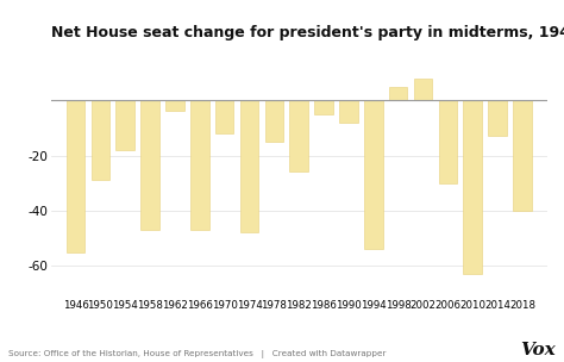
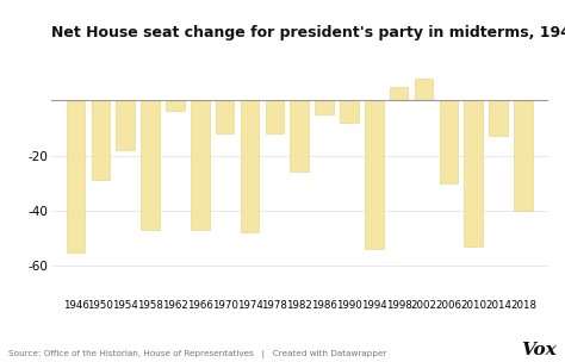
1978: -15 -> -12
2010: -63 -> -53
